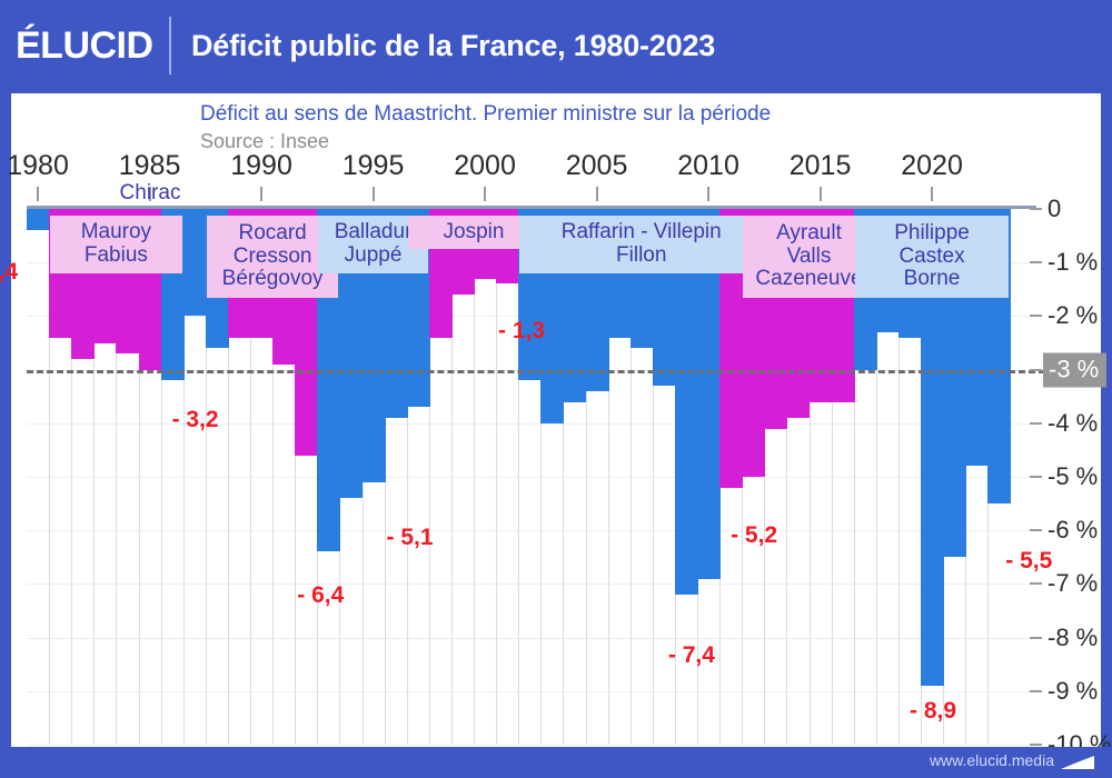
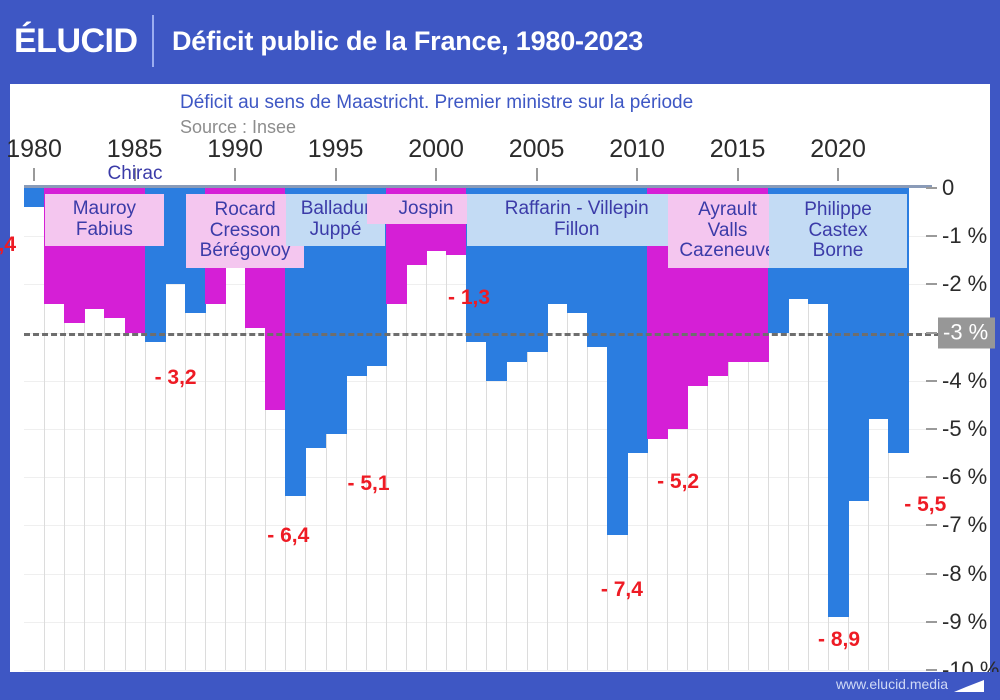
1990: -2.4 -> -1.6
2010: -6.9 -> -5.5
